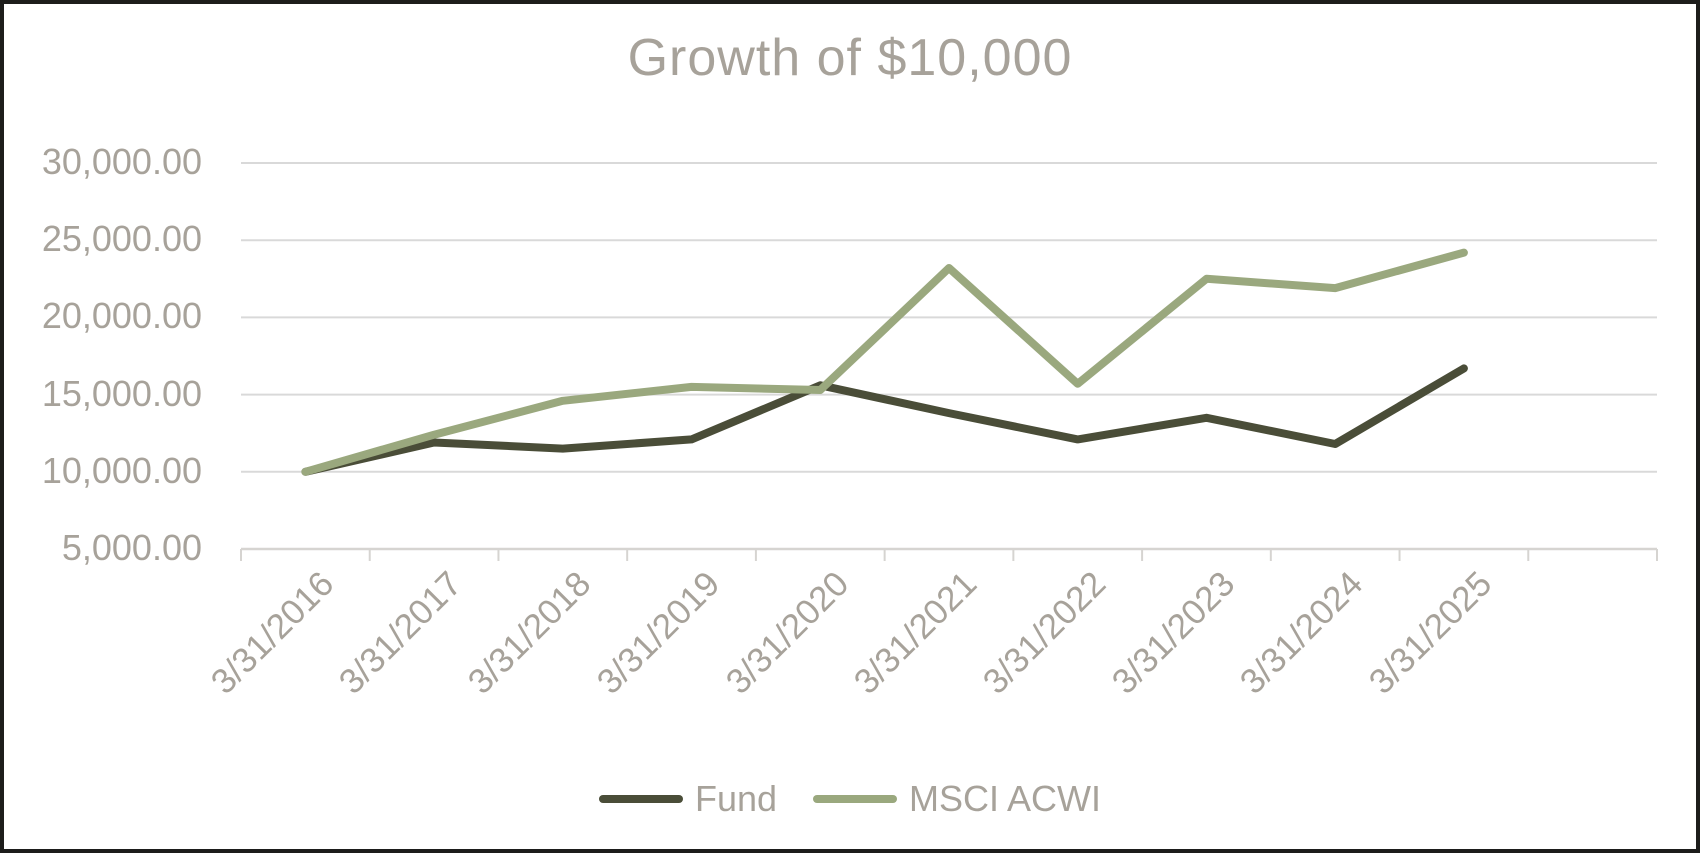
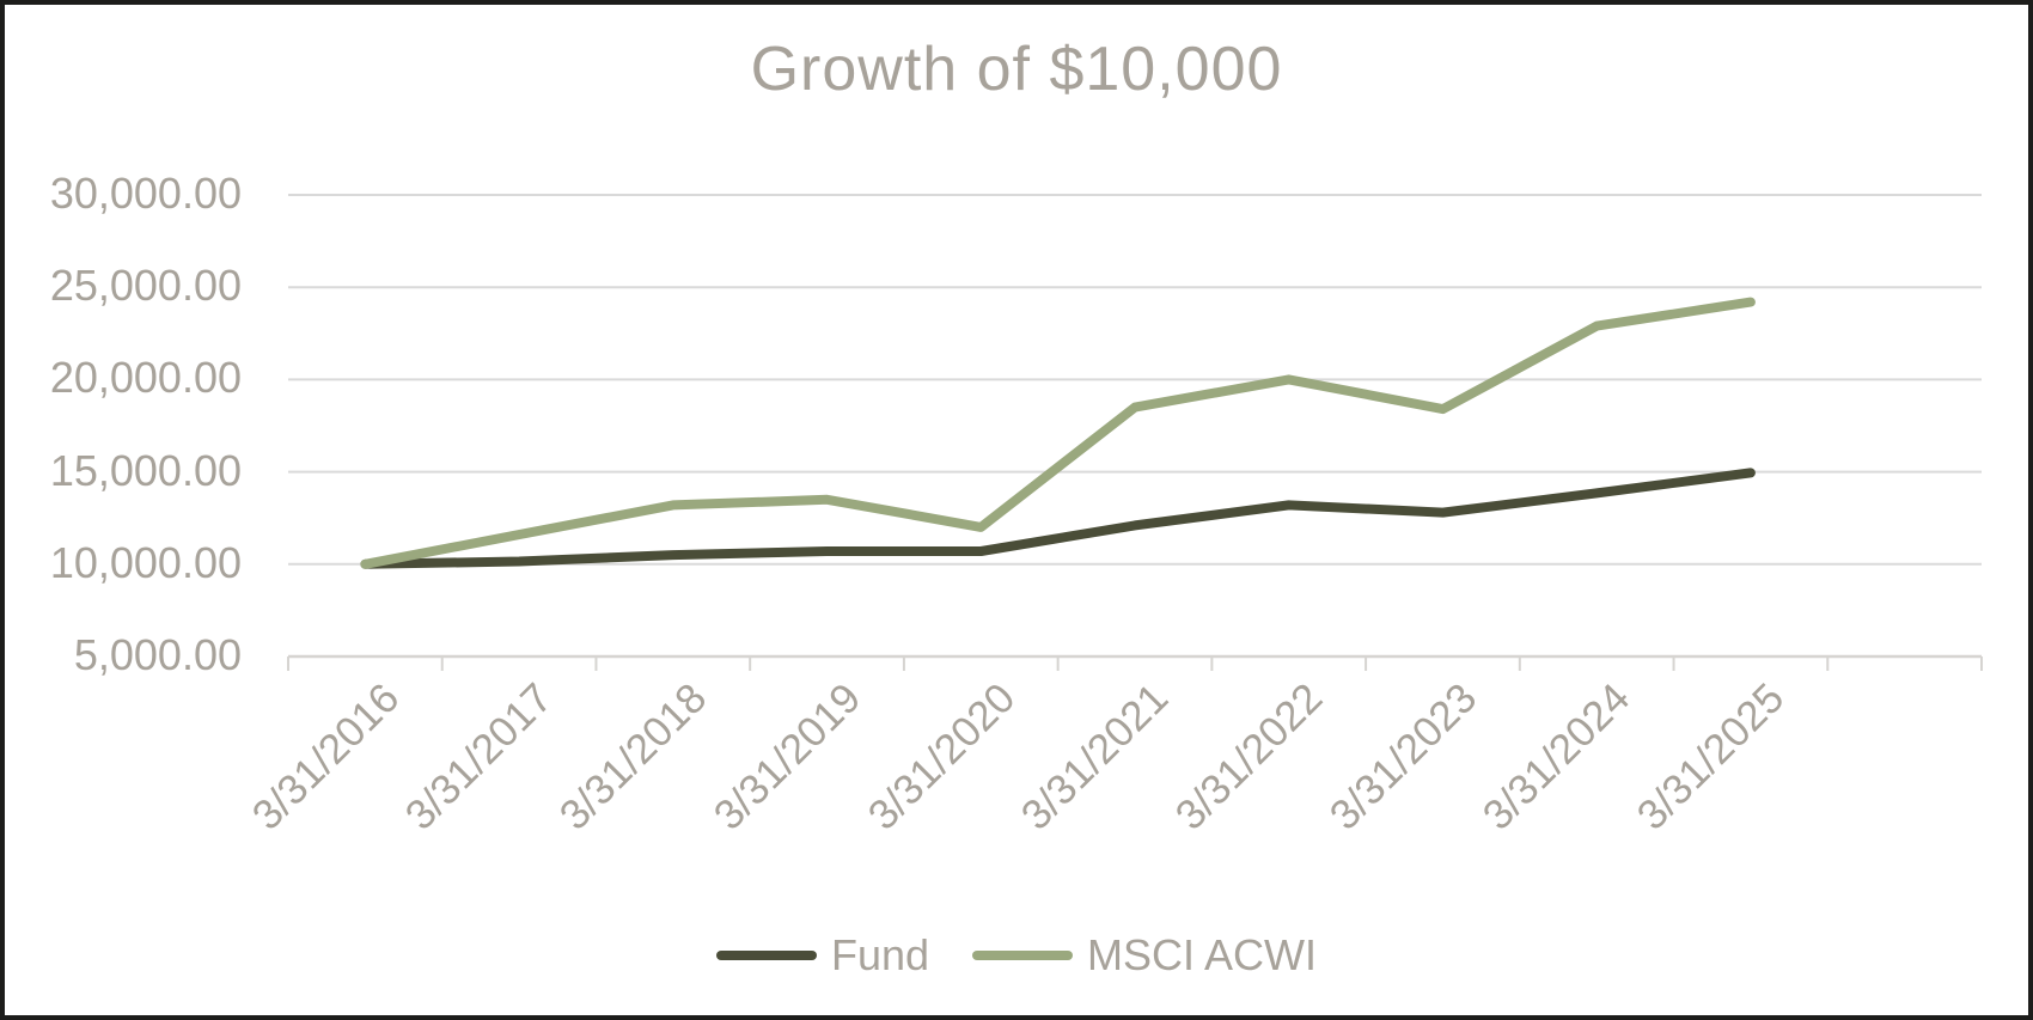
Fund/3/31/2017: 11900 -> 10200
MSCI ACWI/3/31/2017: 12400 -> 11600
Fund/3/31/2018: 11500 -> 10500
MSCI ACWI/3/31/2018: 14600 -> 13200
Fund/3/31/2019: 12100 -> 10700
MSCI ACWI/3/31/2019: 15500 -> 13500
Fund/3/31/2020: 15600 -> 10700
MSCI ACWI/3/31/2020: 15300 -> 12000
Fund/3/31/2021: 13800 -> 12100
MSCI ACWI/3/31/2021: 23200 -> 18500
Fund/3/31/2022: 12100 -> 13200
MSCI ACWI/3/31/2022: 15700 -> 20000
Fund/3/31/2023: 13500 -> 12800
MSCI ACWI/3/31/2023: 22500 -> 18400
Fund/3/31/2024: 11800 -> 13800
MSCI ACWI/3/31/2024: 21900 -> 22900
Fund/3/31/2025: 16700 -> 15000
